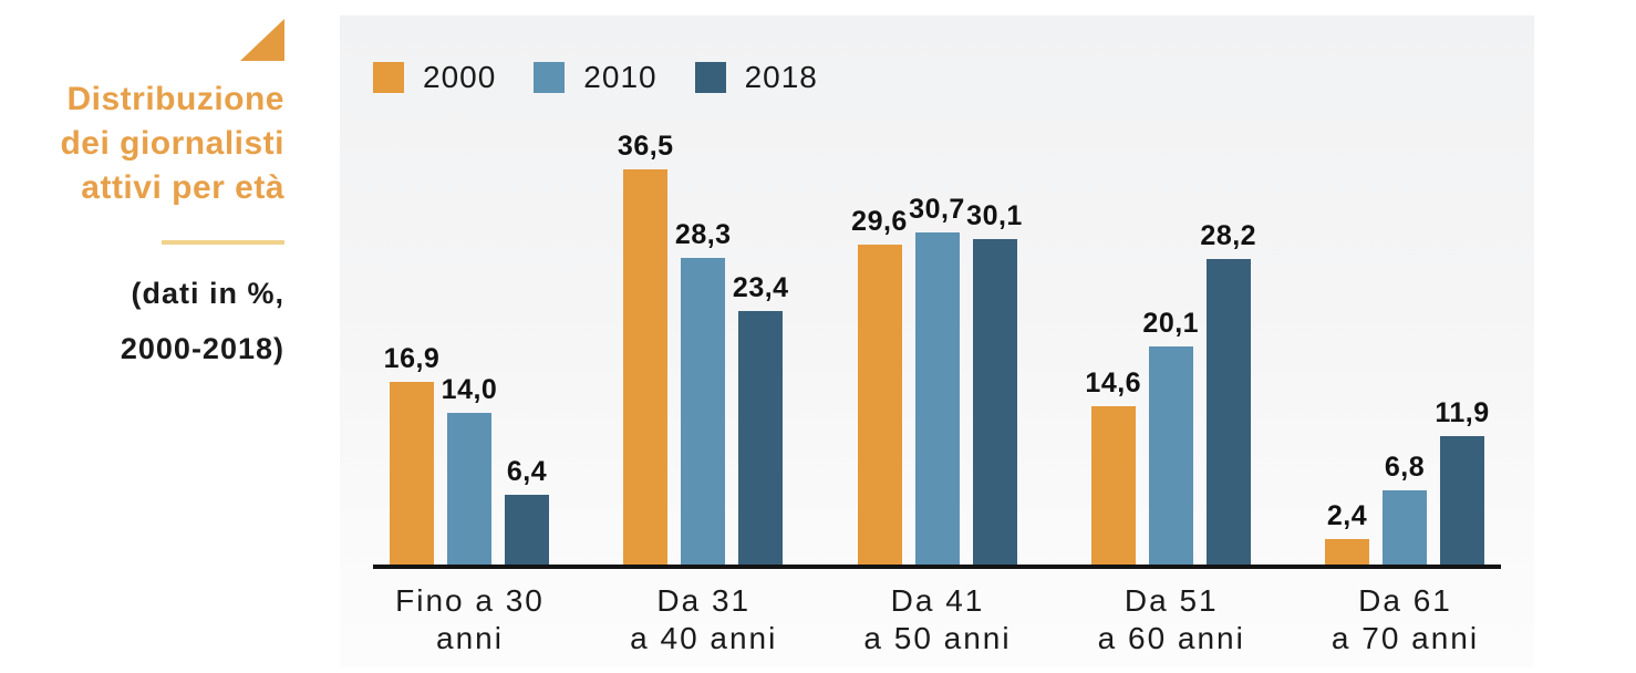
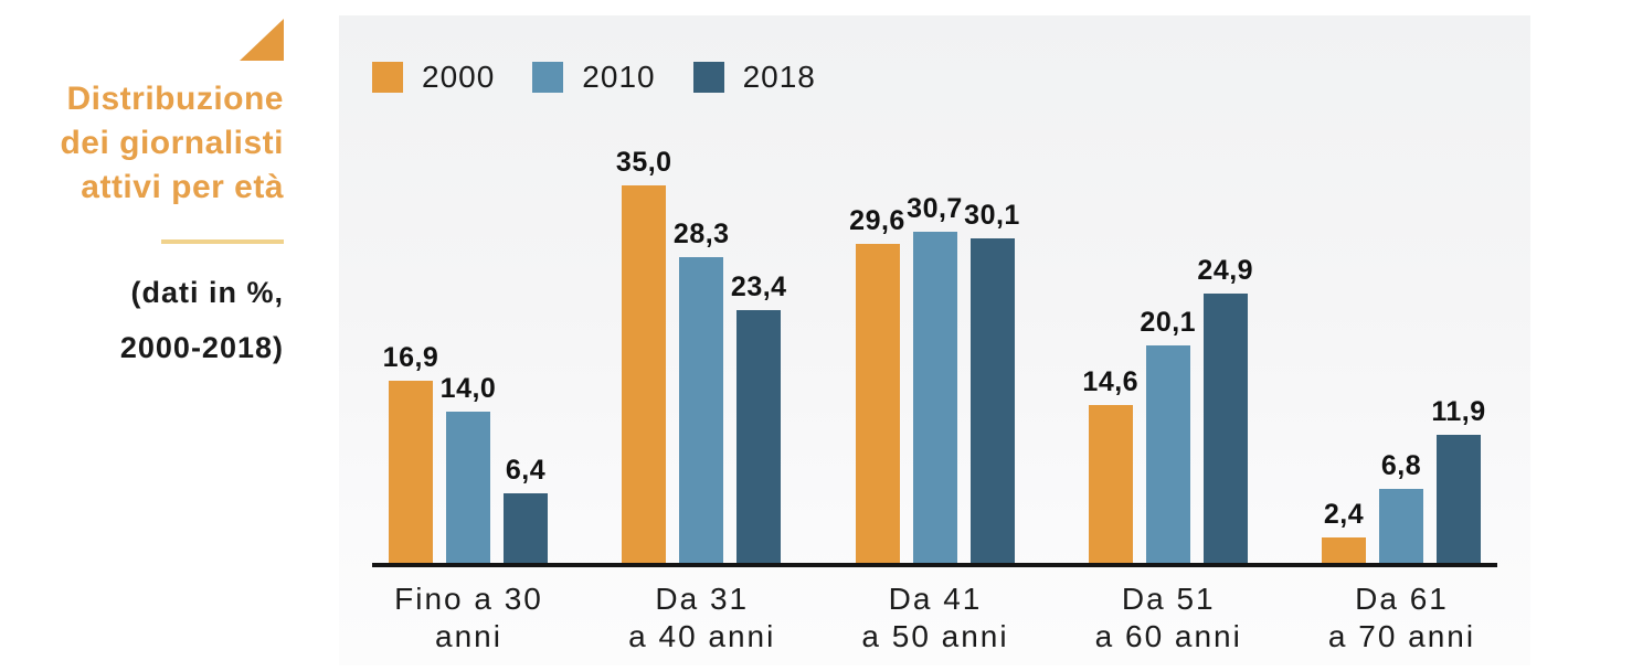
2000/Da 31 a 40 anni: 36,5 -> 35,0
2018/Da 51 a 60 anni: 28,2 -> 24,9
